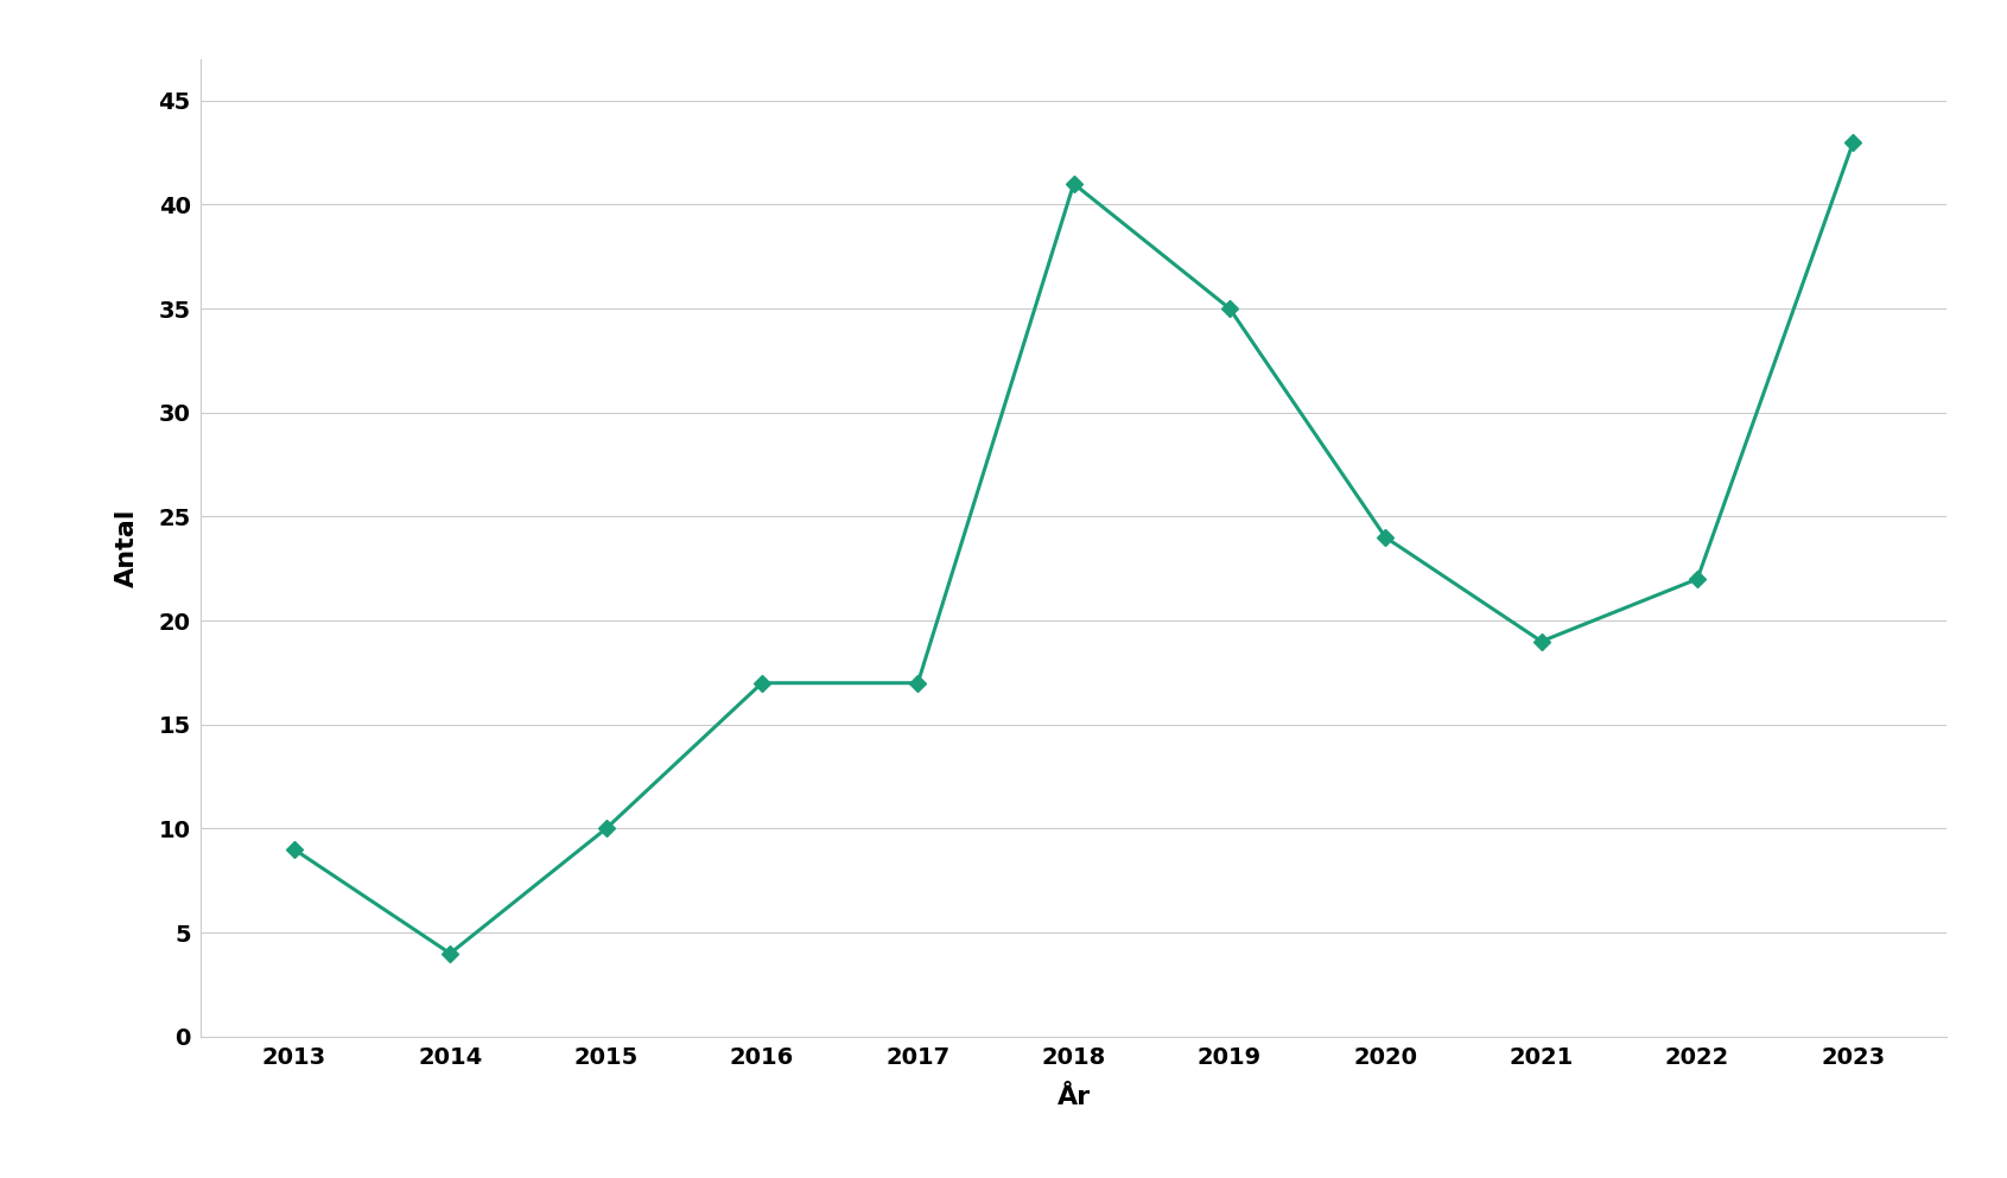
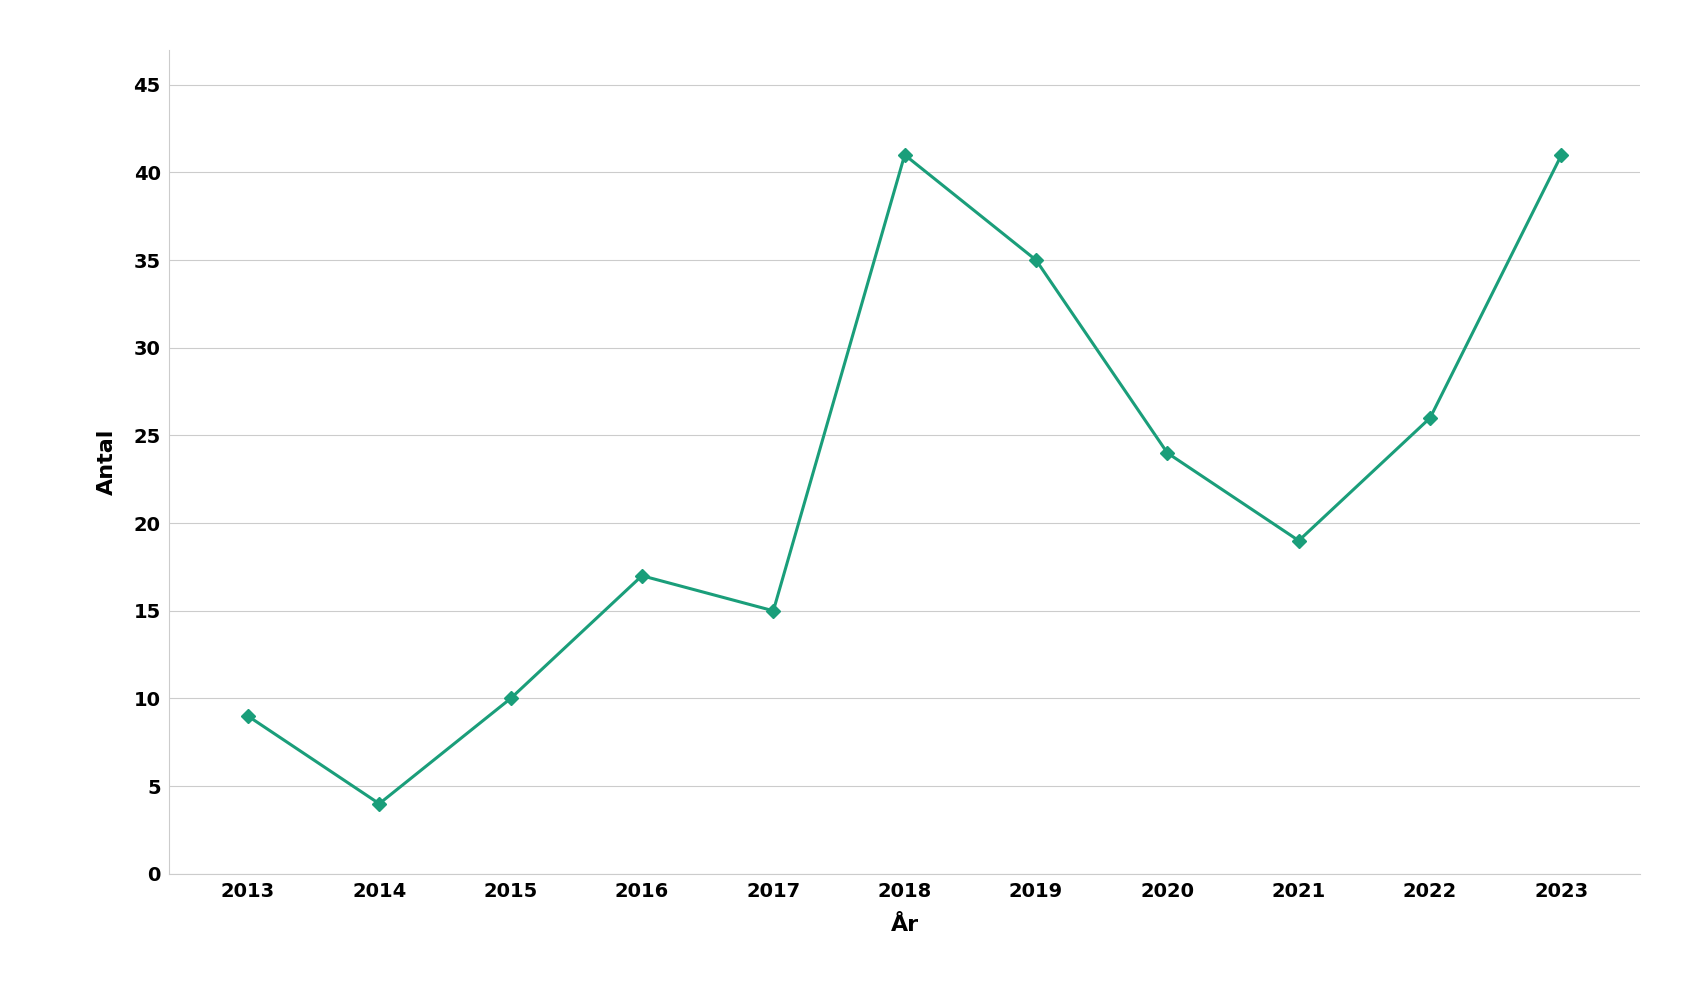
2017: 17 -> 15
2022: 22 -> 26
2023: 43 -> 41
